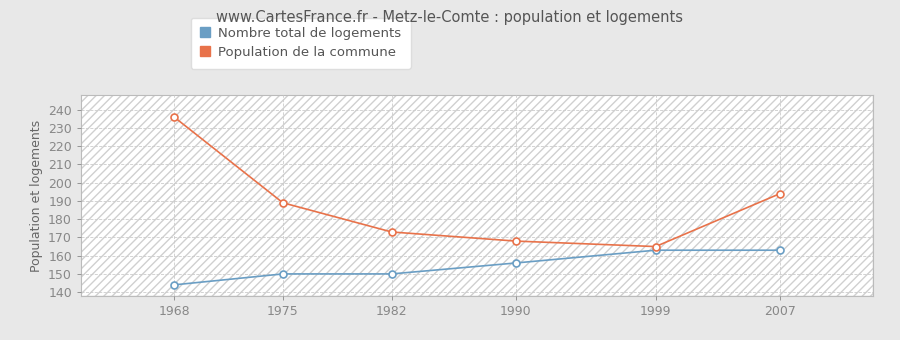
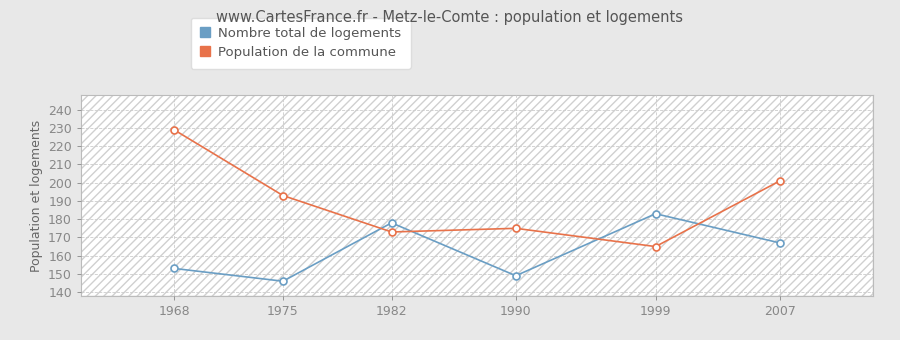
Nombre total de logements/1968: 144 -> 153
Population de la commune/1968: 236 -> 229
Nombre total de logements/1975: 150 -> 146
Population de la commune/1975: 189 -> 193
Nombre total de logements/1982: 150 -> 178
Nombre total de logements/1990: 156 -> 149
Population de la commune/1990: 168 -> 175
Nombre total de logements/1999: 163 -> 183
Nombre total de logements/2007: 163 -> 167
Population de la commune/2007: 194 -> 201
